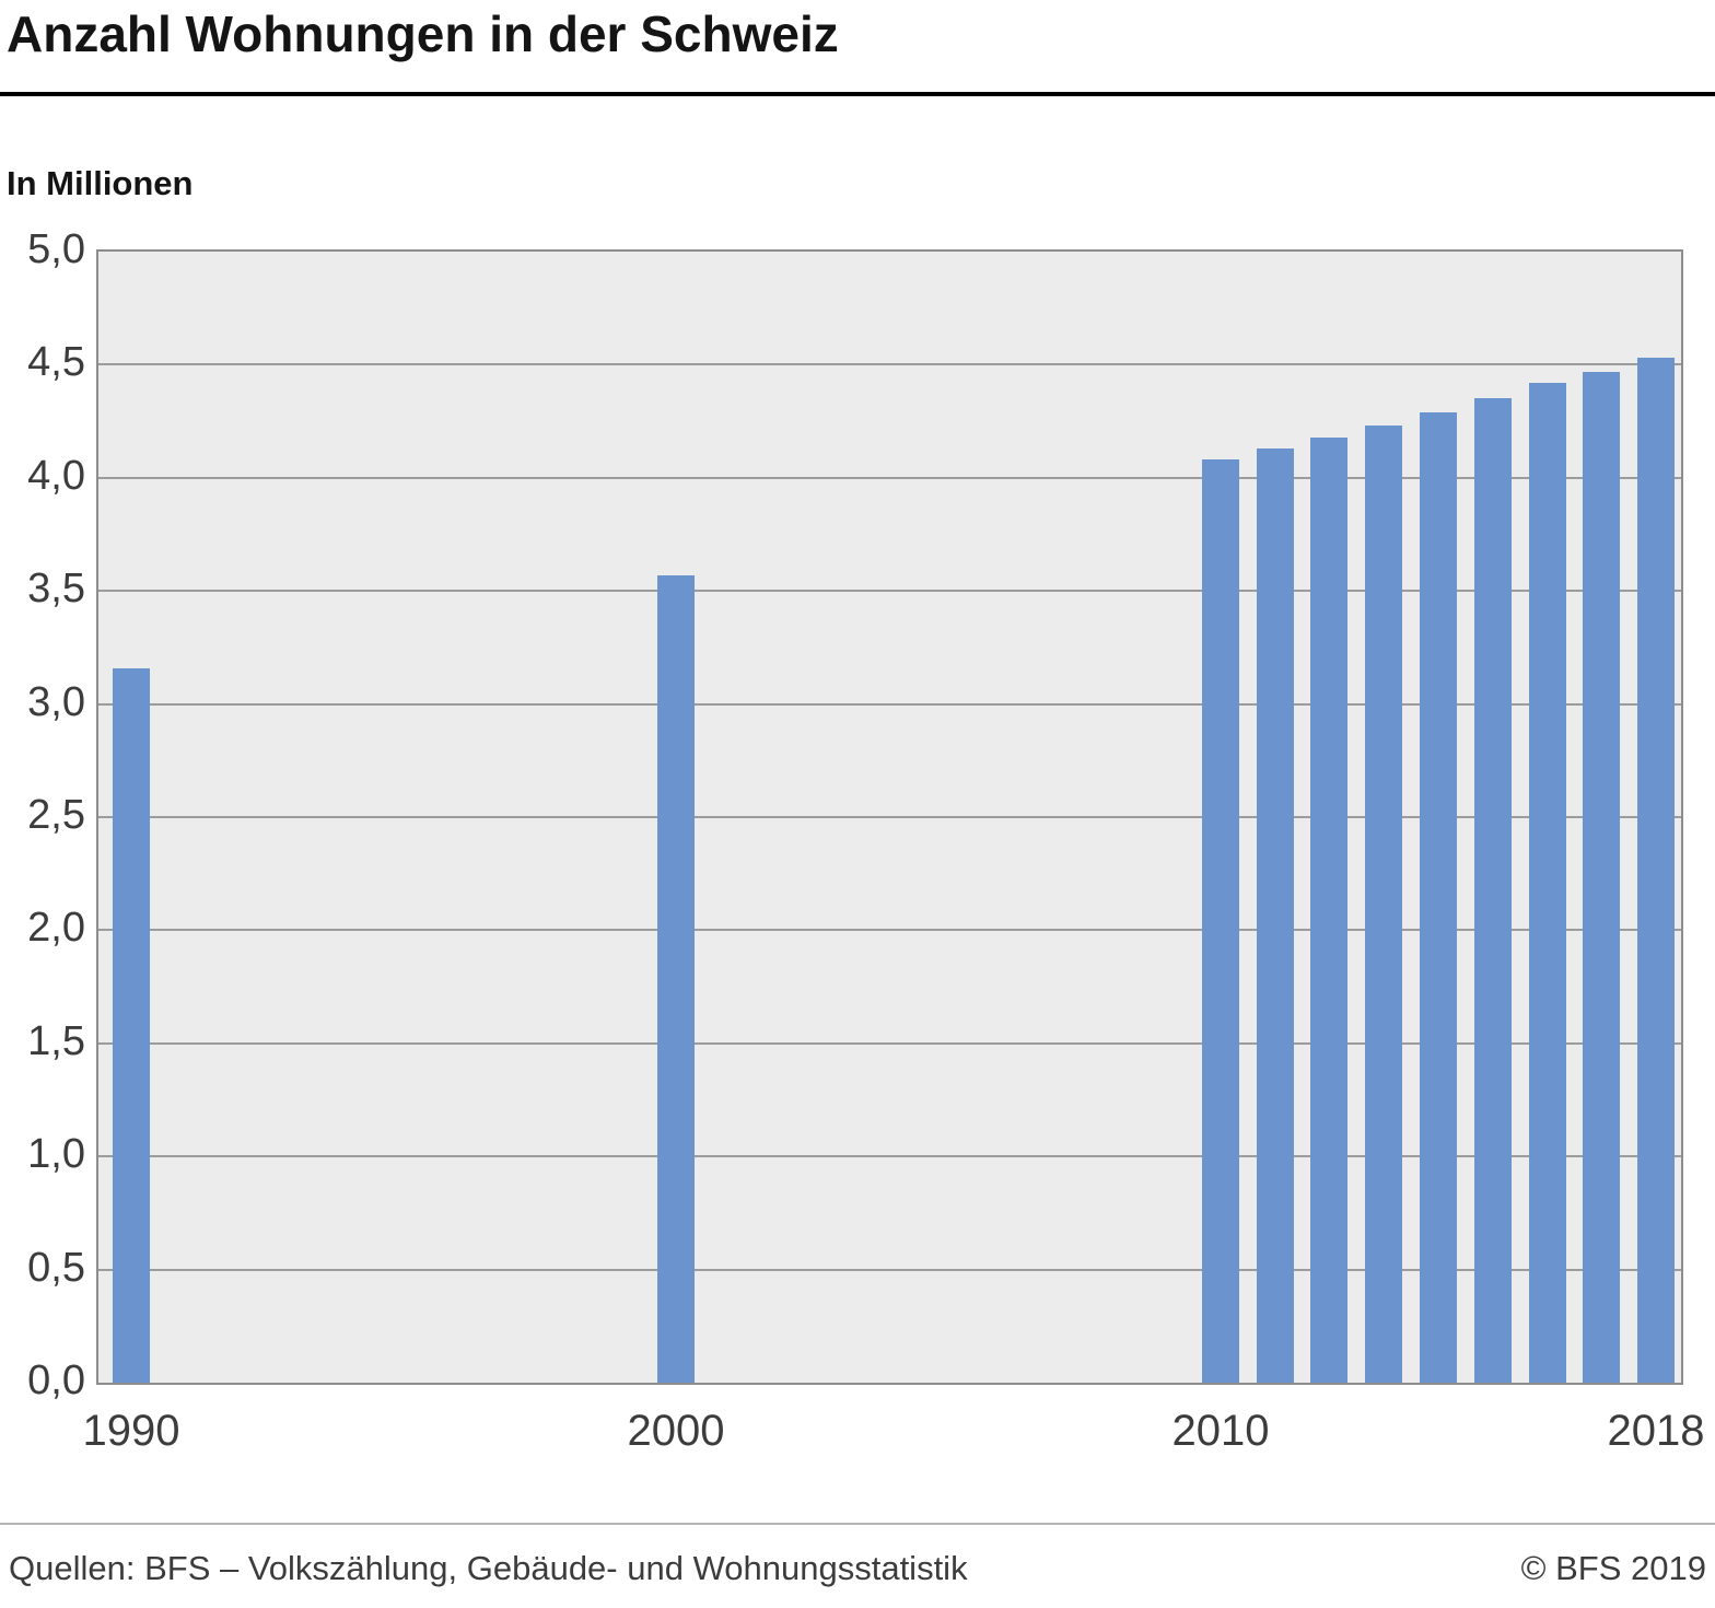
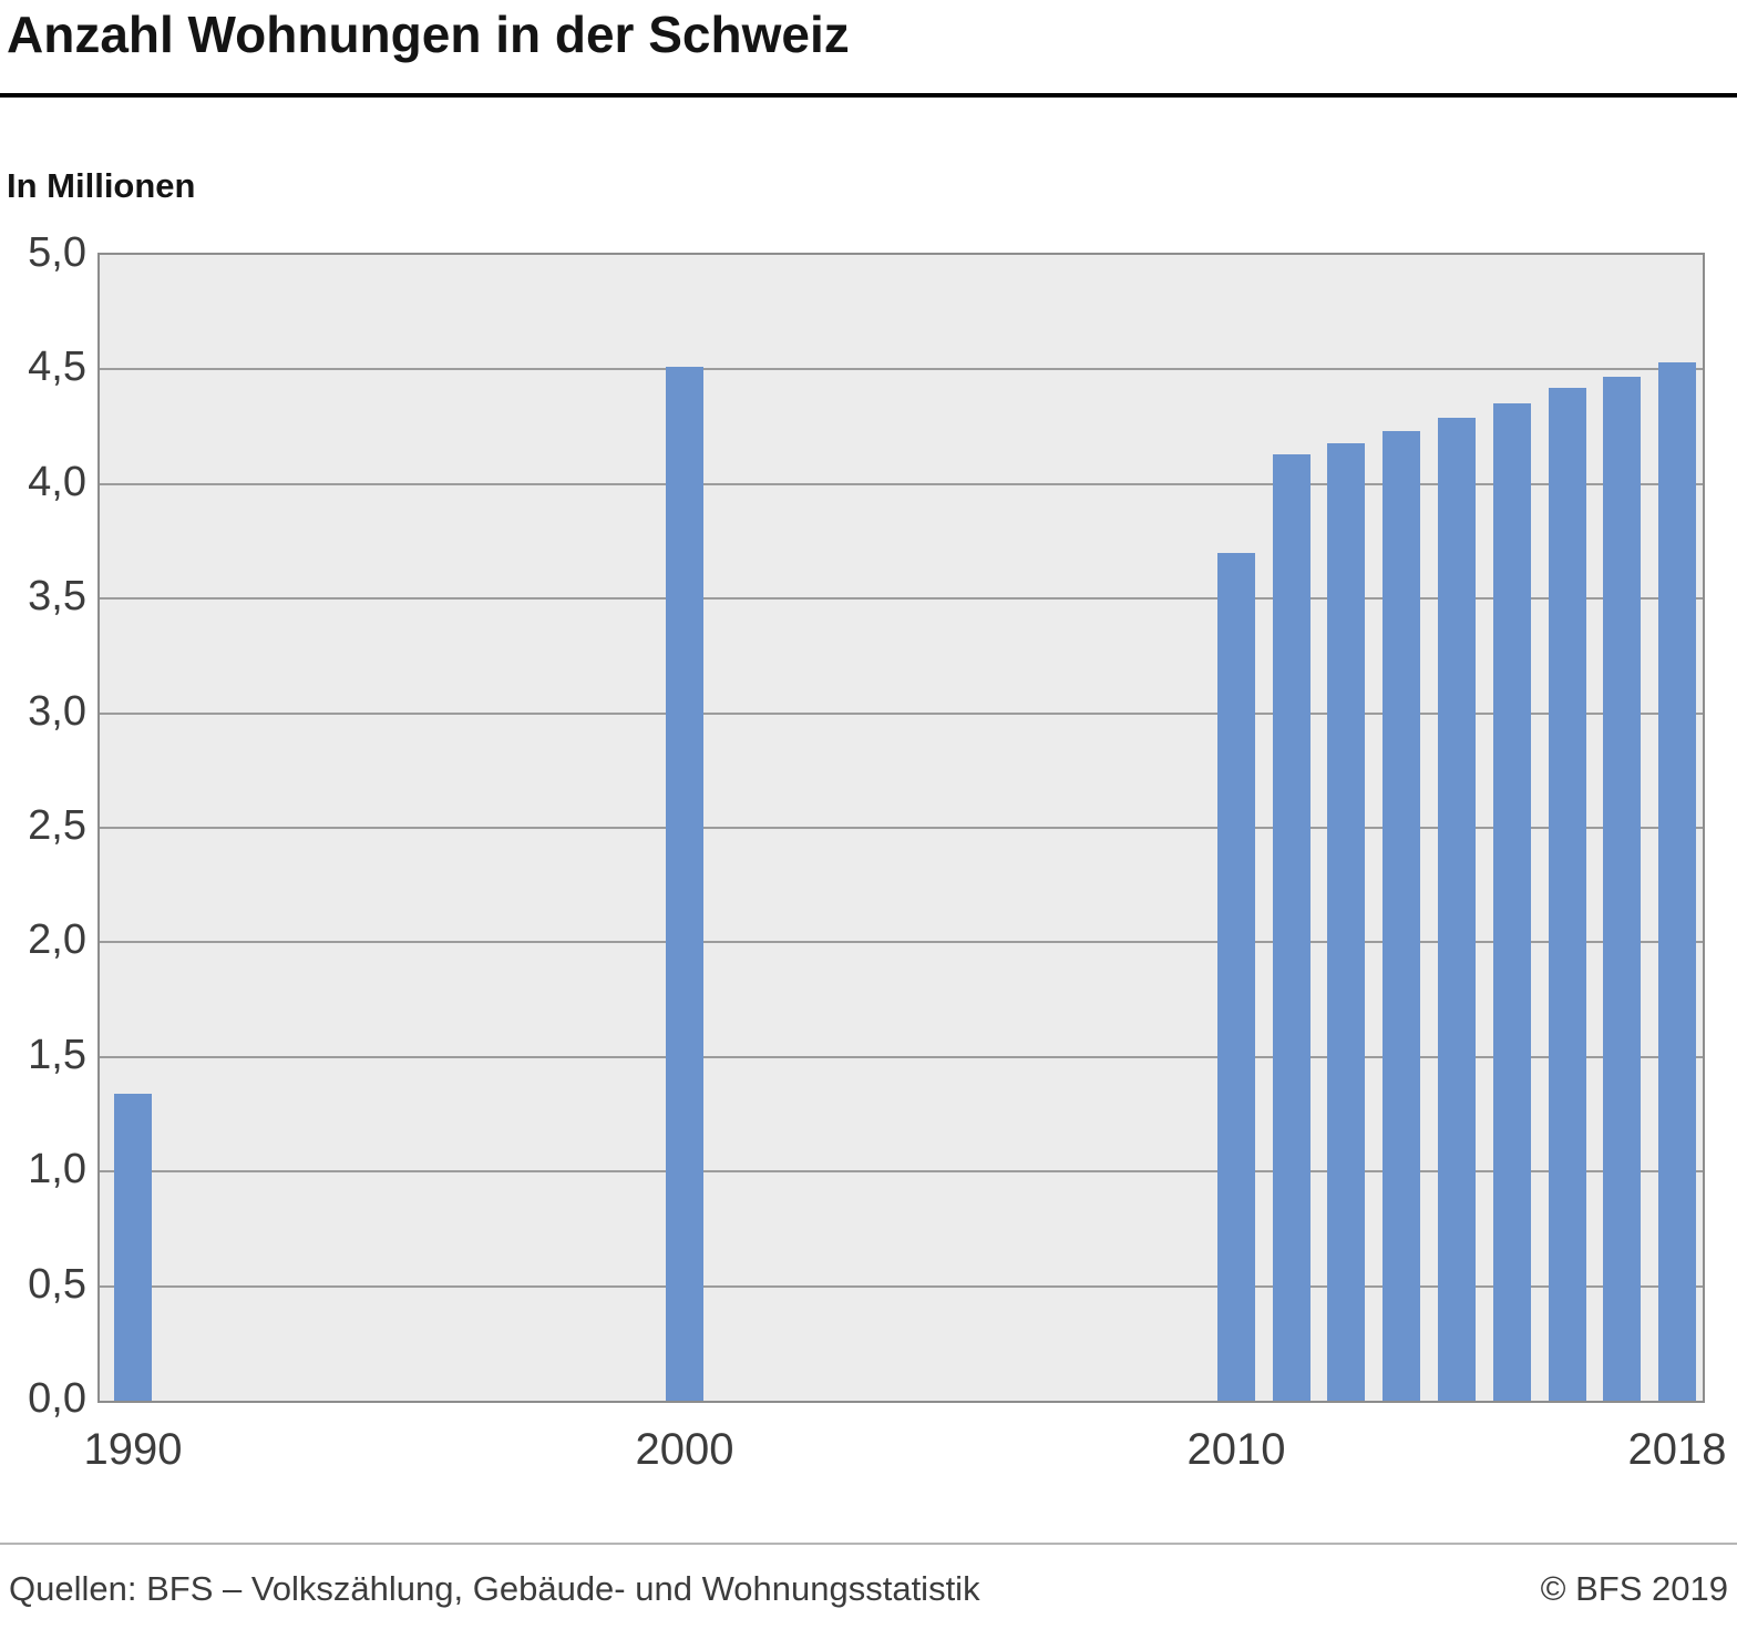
1990: 3,16 -> 1,34
2000: 3,57 -> 4,51
2010: 4,08 -> 3,70
